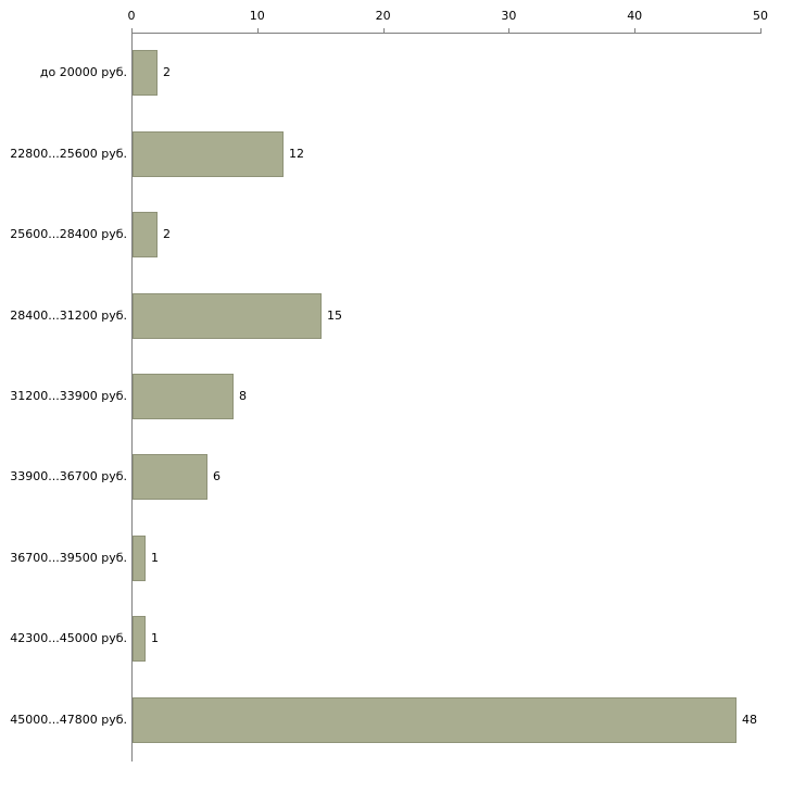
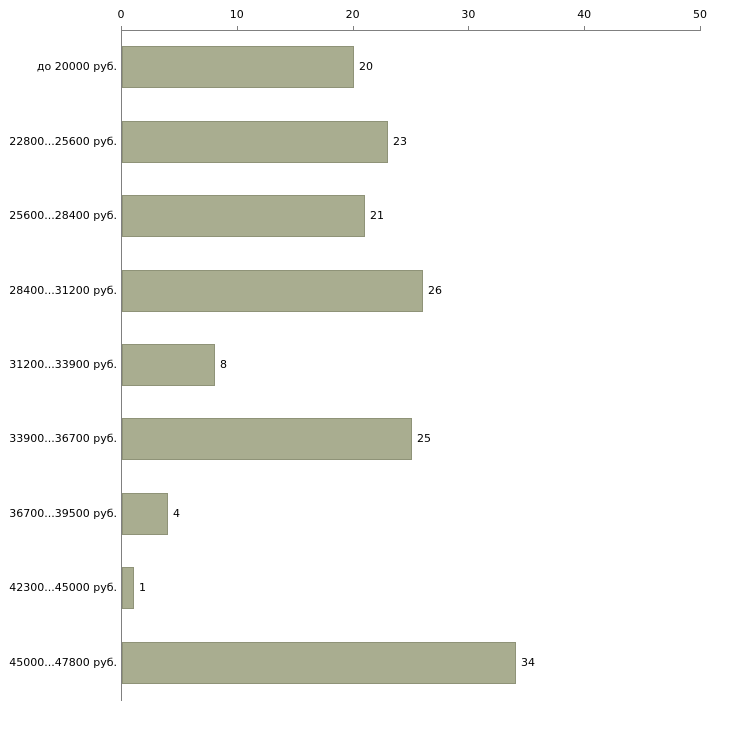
до 20000 руб.: 2 -> 20
22800...25600 руб.: 12 -> 23
25600...28400 руб.: 2 -> 21
28400...31200 руб.: 15 -> 26
33900...36700 руб.: 6 -> 25
36700...39500 руб.: 1 -> 4
45000...47800 руб.: 48 -> 34
